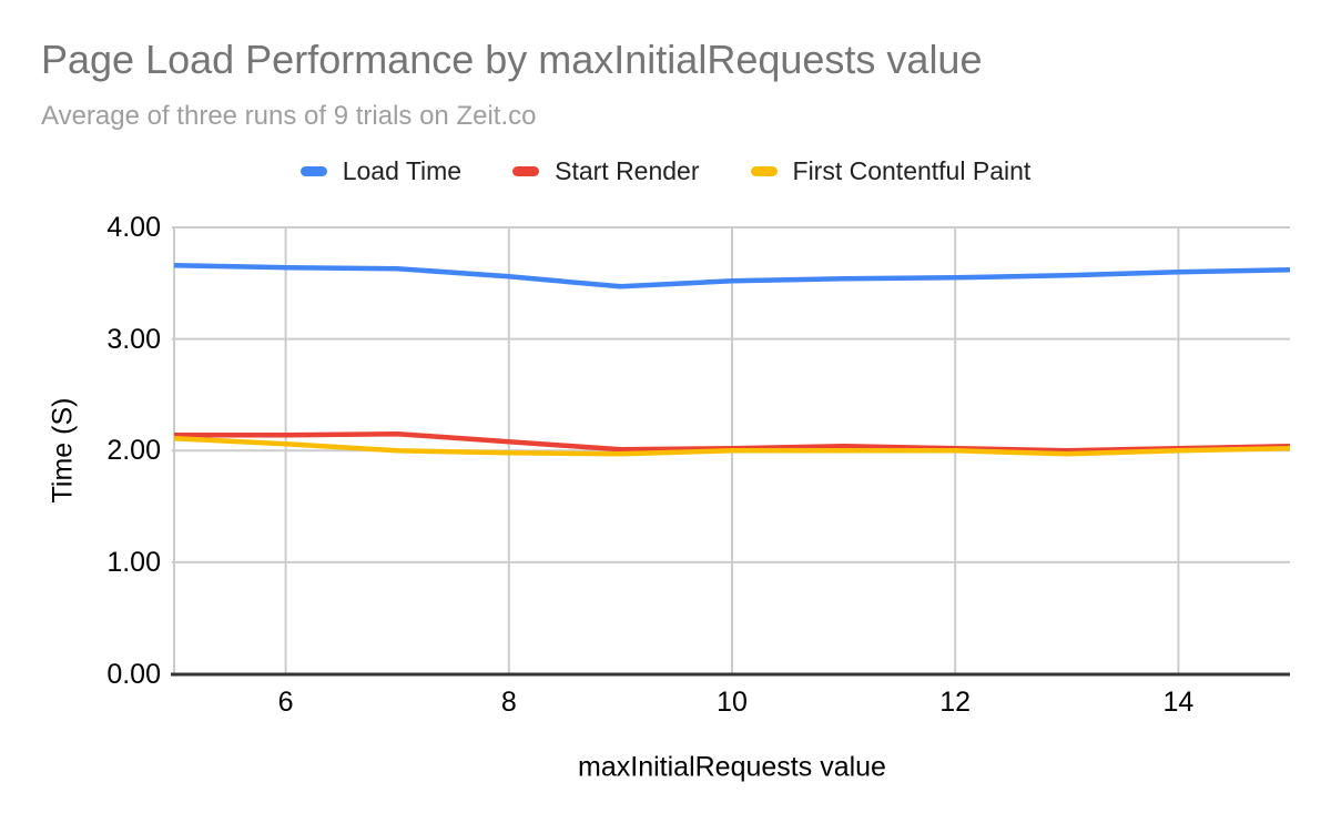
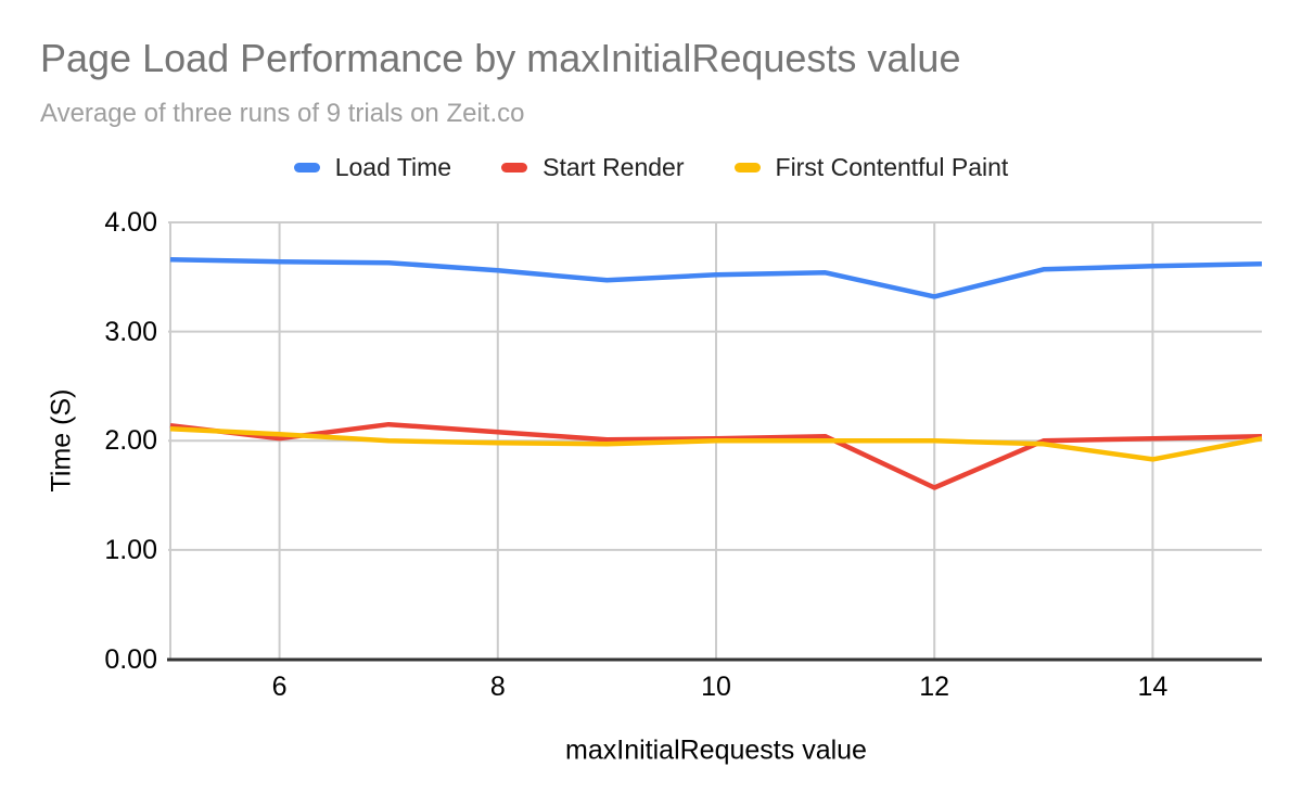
Start Render/6: 2.14 -> 2.02
Load Time/12: 3.55 -> 3.32
Start Render/12: 2.02 -> 1.57
First Contentful Paint/14: 2.00 -> 1.83
